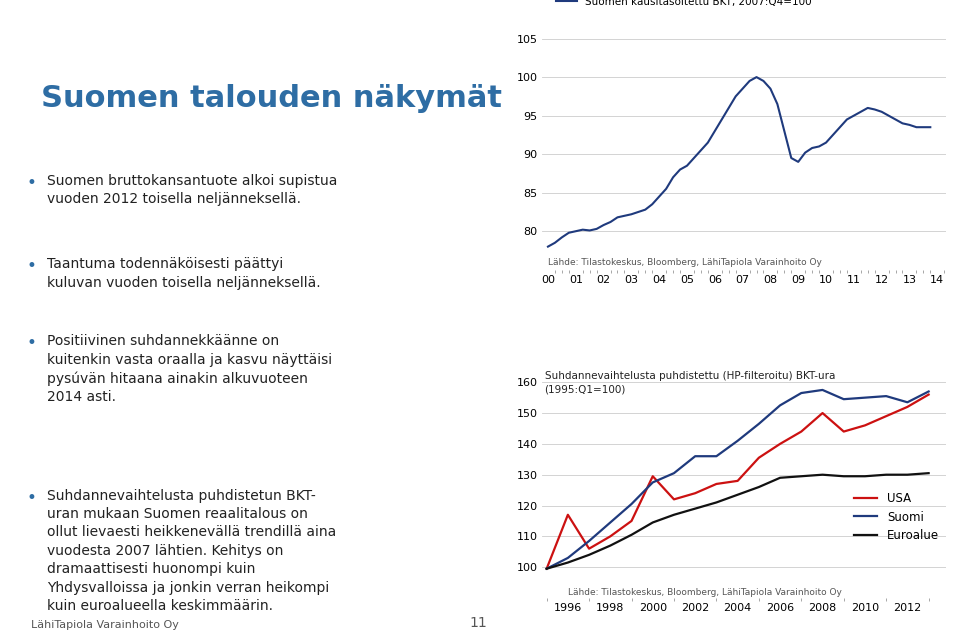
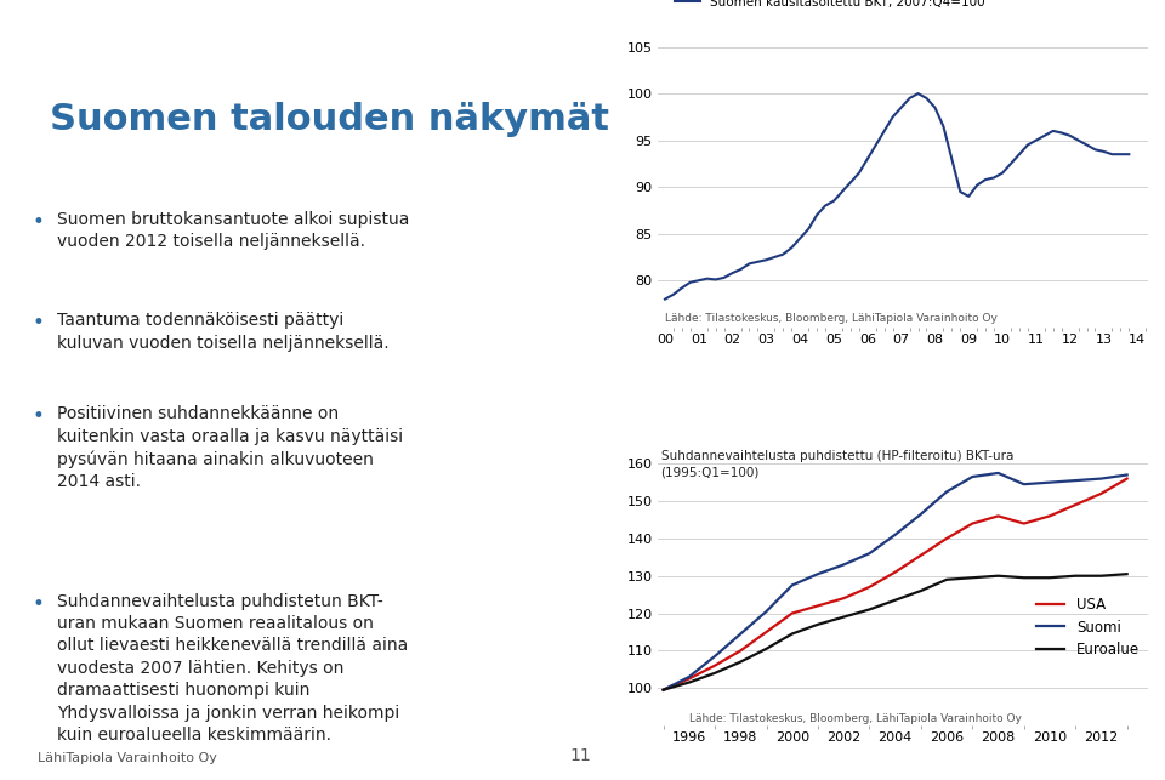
USA/1996: 117.0 -> 102.5
USA/2000: 129.5 -> 120.0
Suomi/2002: 136.0 -> 133.0
USA/2004: 128.0 -> 131.0
USA/2008: 150.0 -> 146.0
Suomi/2012: 153.5 -> 156.0
